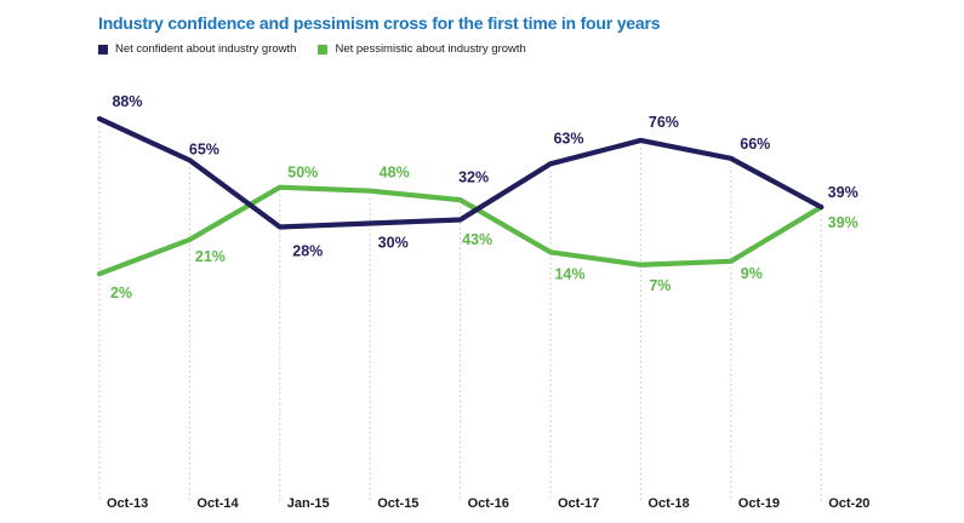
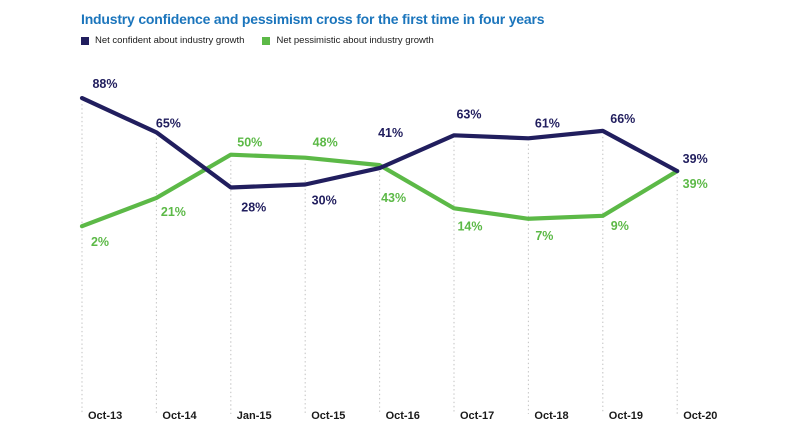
Net confident about industry growth/Oct-16: 32% -> 41%
Net confident about industry growth/Oct-18: 76% -> 61%
